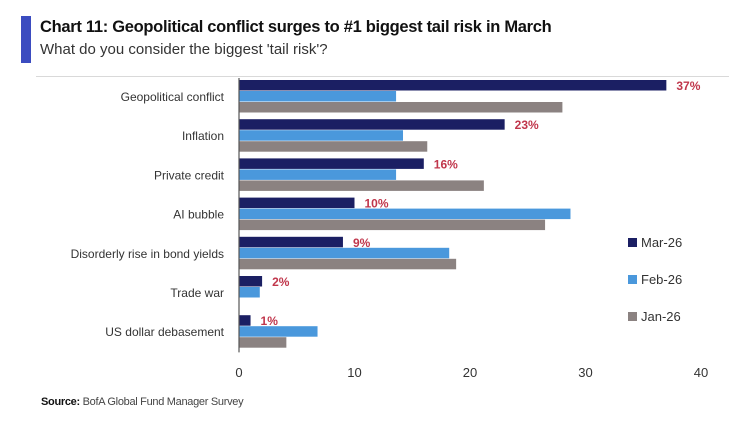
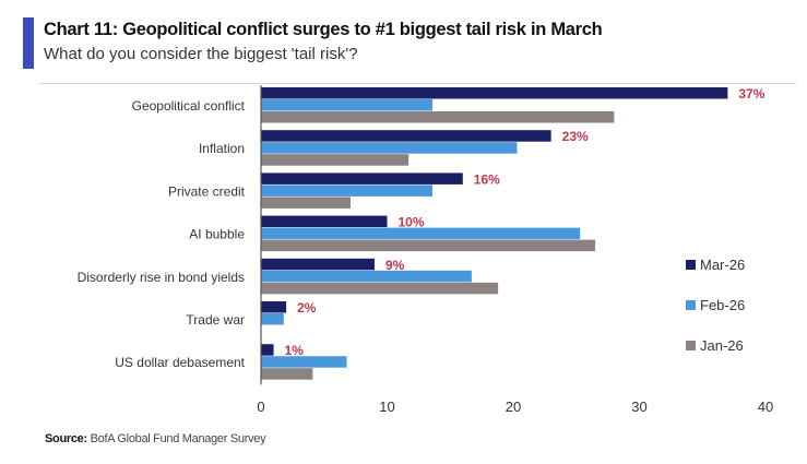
Feb-26/Inflation: 14.2 -> 20.3
Jan-26/Inflation: 16.3 -> 11.7
Jan-26/Private credit: 21.2 -> 7.1
Feb-26/AI bubble: 28.7 -> 25.3
Feb-26/Disorderly rise in bond yields: 18.2 -> 16.7
